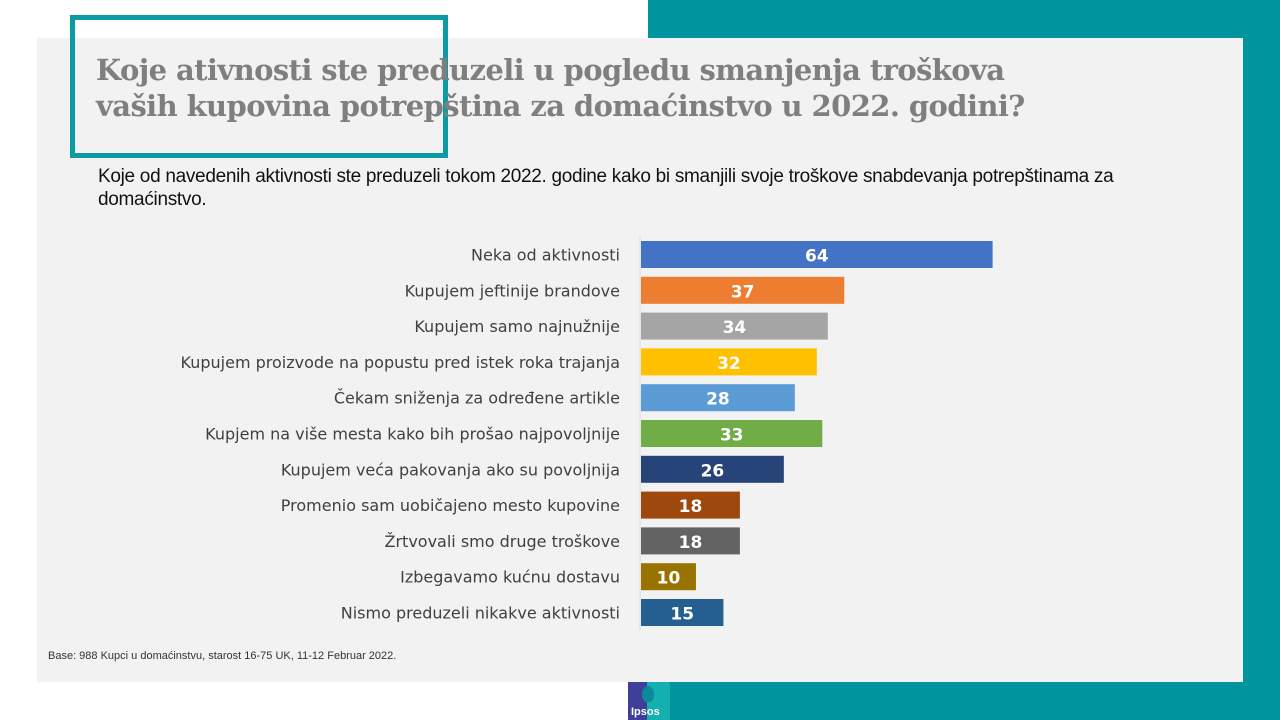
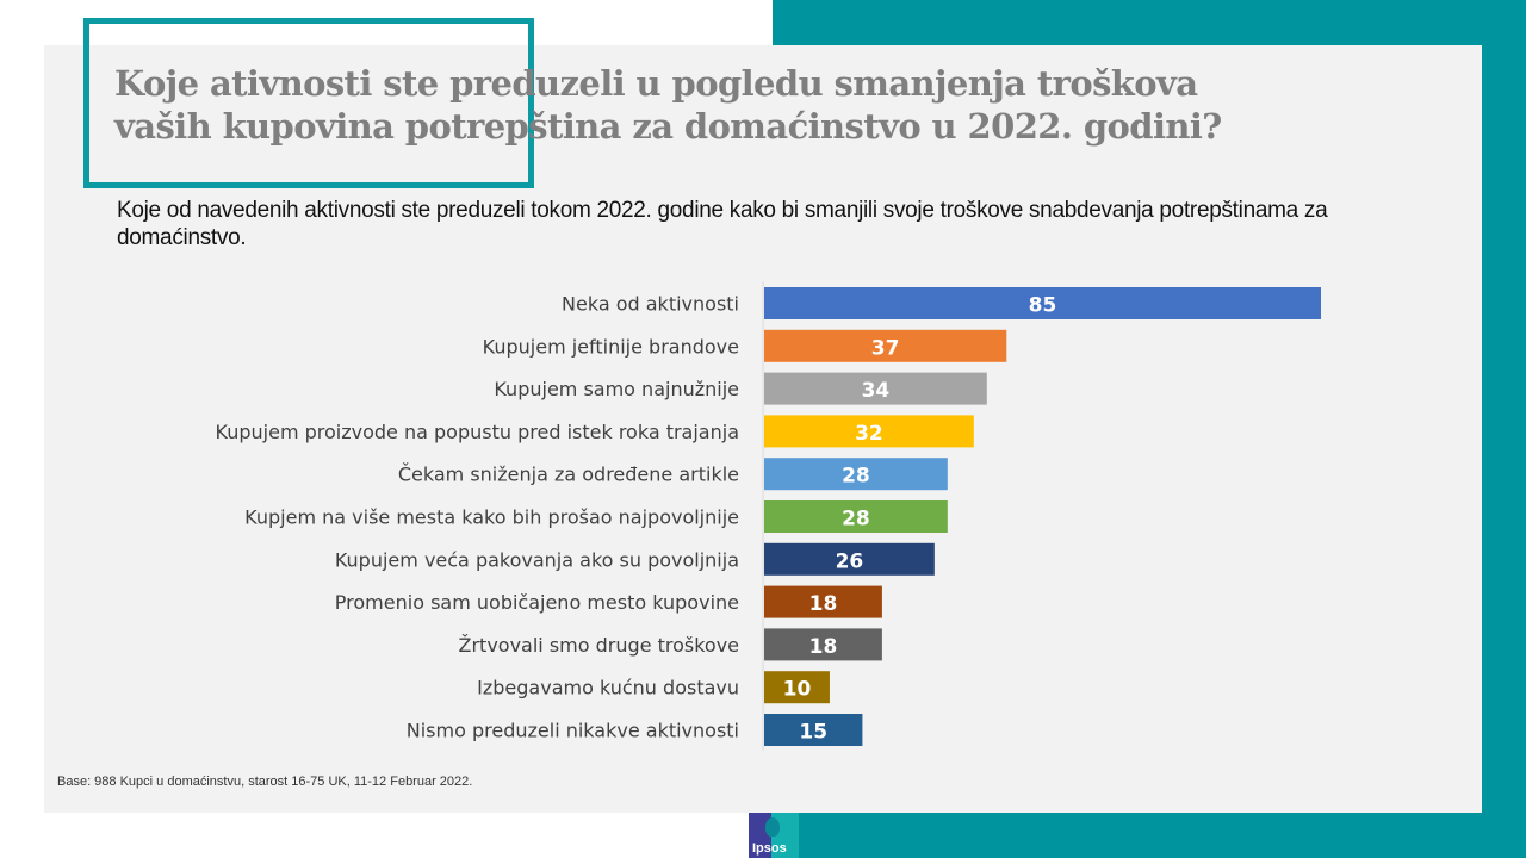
Neka od aktivnosti: 64 -> 85
Kupjem na više mesta kako bih prošao najpovoljnije: 33 -> 28
